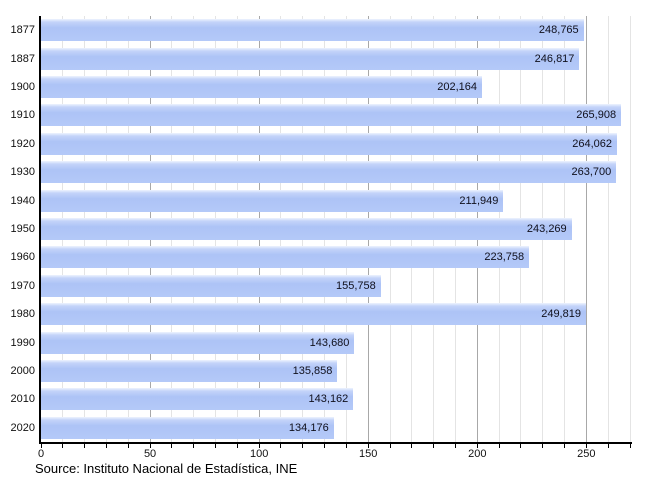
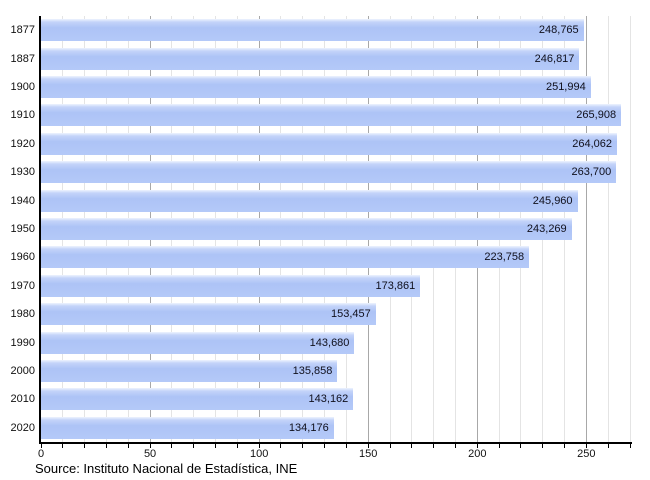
1900: 202,164 -> 251,994
1940: 211,949 -> 245,960
1970: 155,758 -> 173,861
1980: 249,819 -> 153,457
